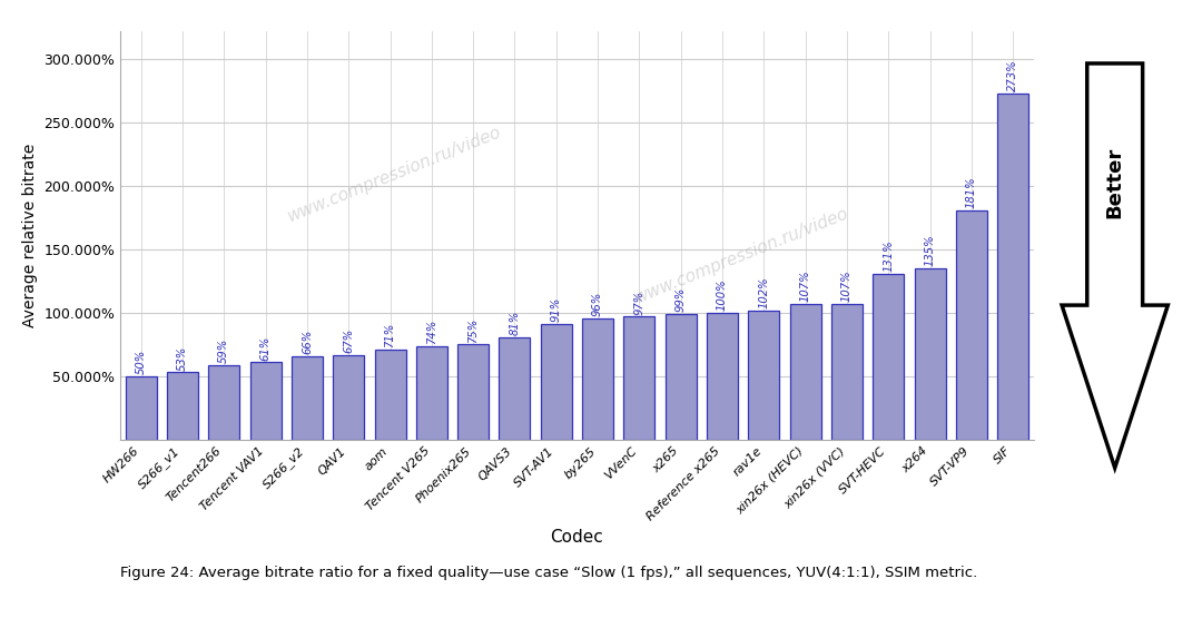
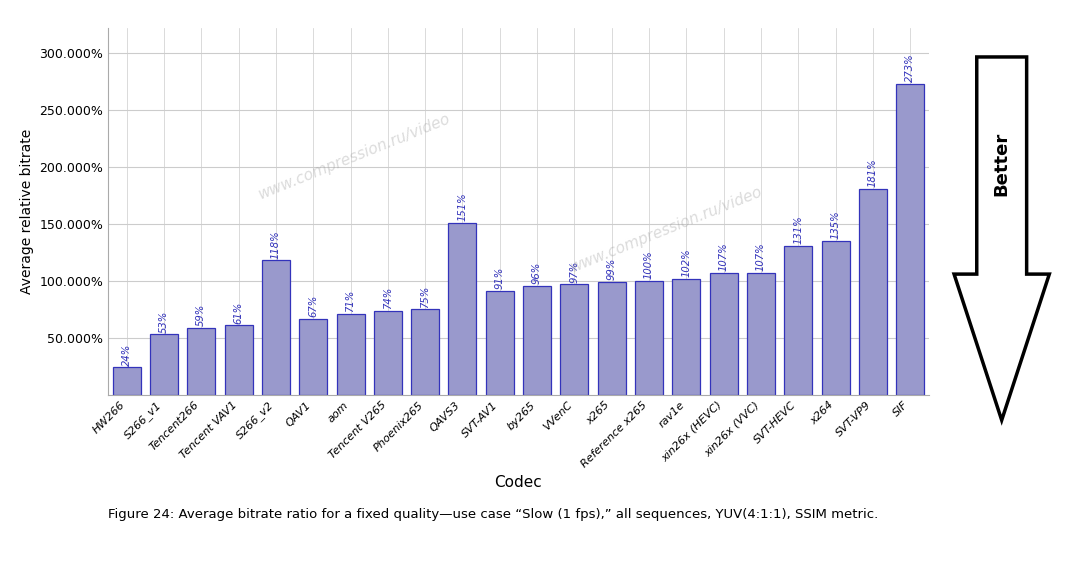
HW266: 50% -> 24%
S266_v2: 66% -> 118%
QAVS3: 81% -> 151%
